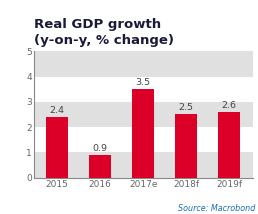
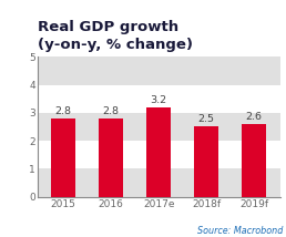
2015: 2.4 -> 2.8
2016: 0.9 -> 2.8
2017e: 3.5 -> 3.2
